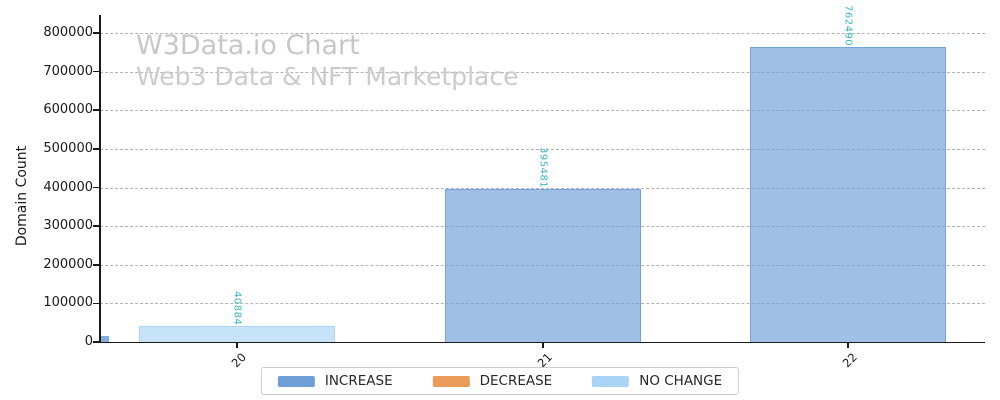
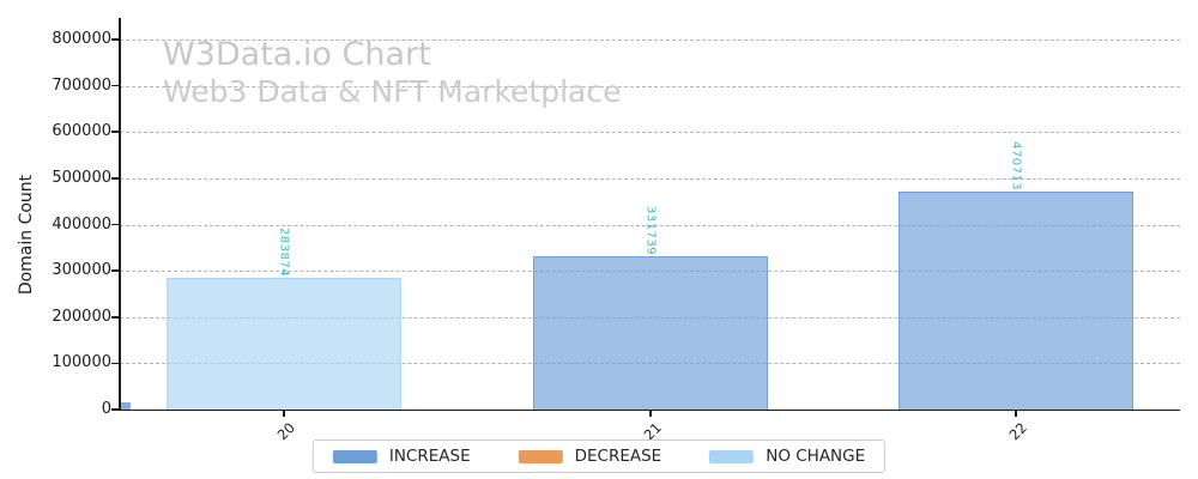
20: 40884 -> 283874
21: 395481 -> 331739
22: 762490 -> 470713
